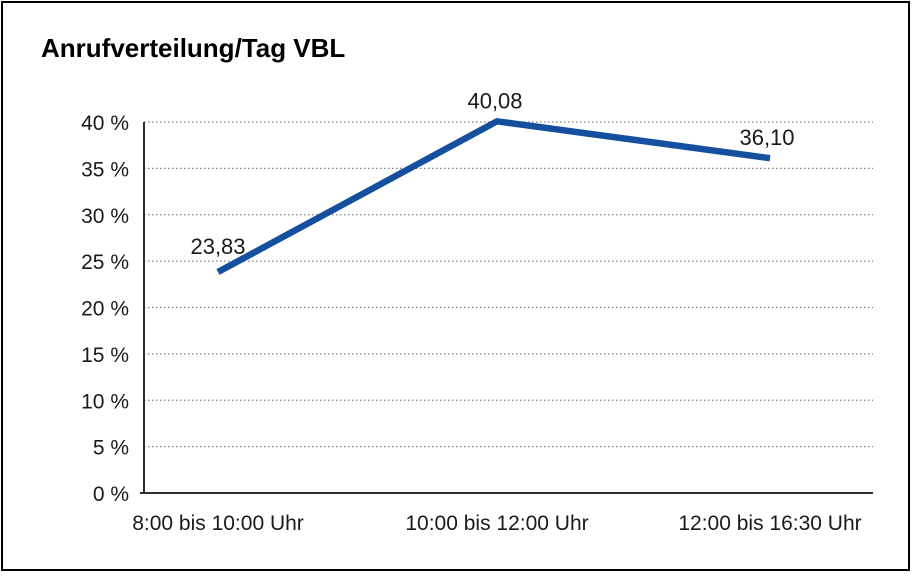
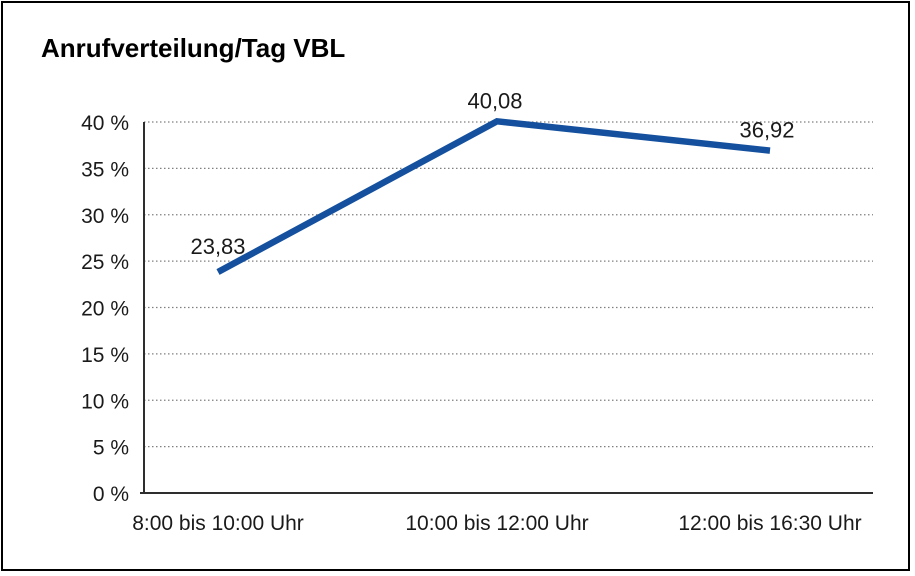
12:00 bis 16:30 Uhr: 36,10 -> 36,92
